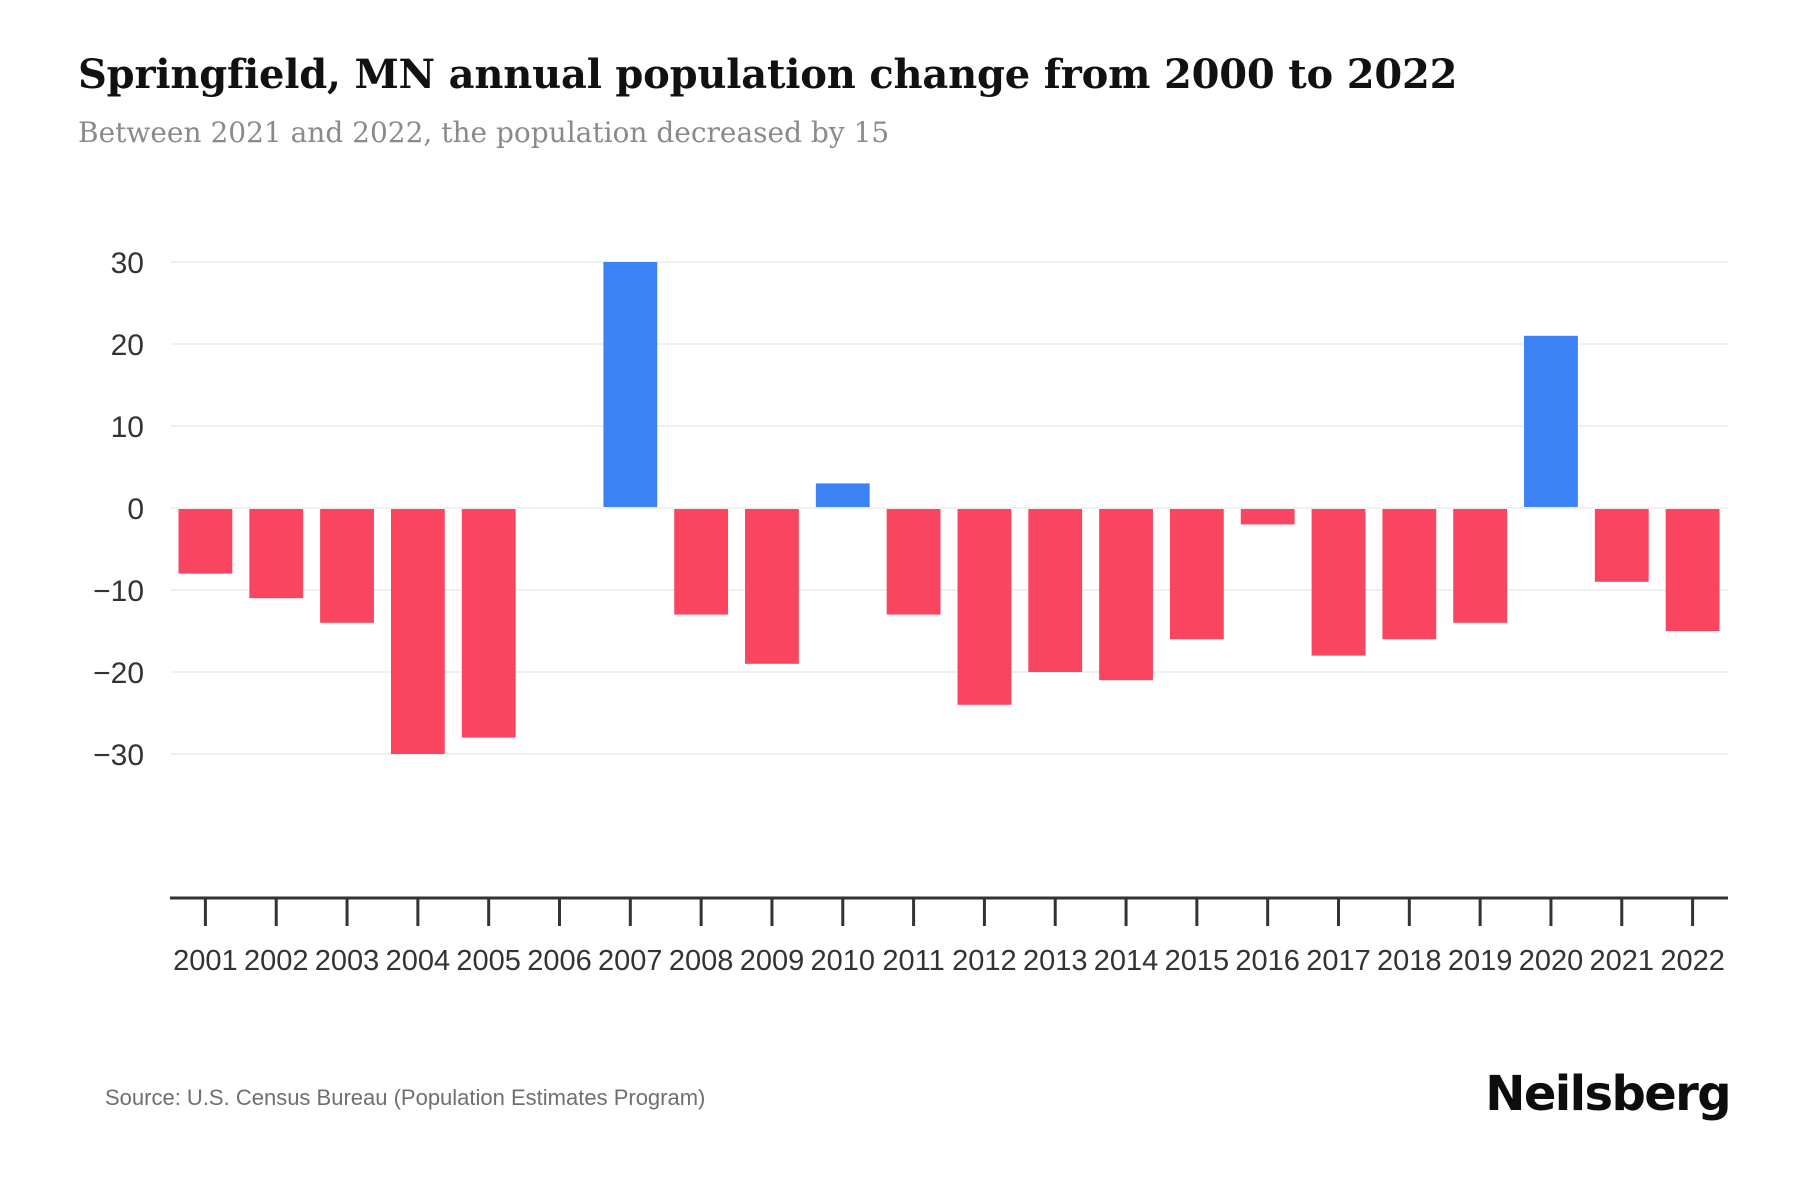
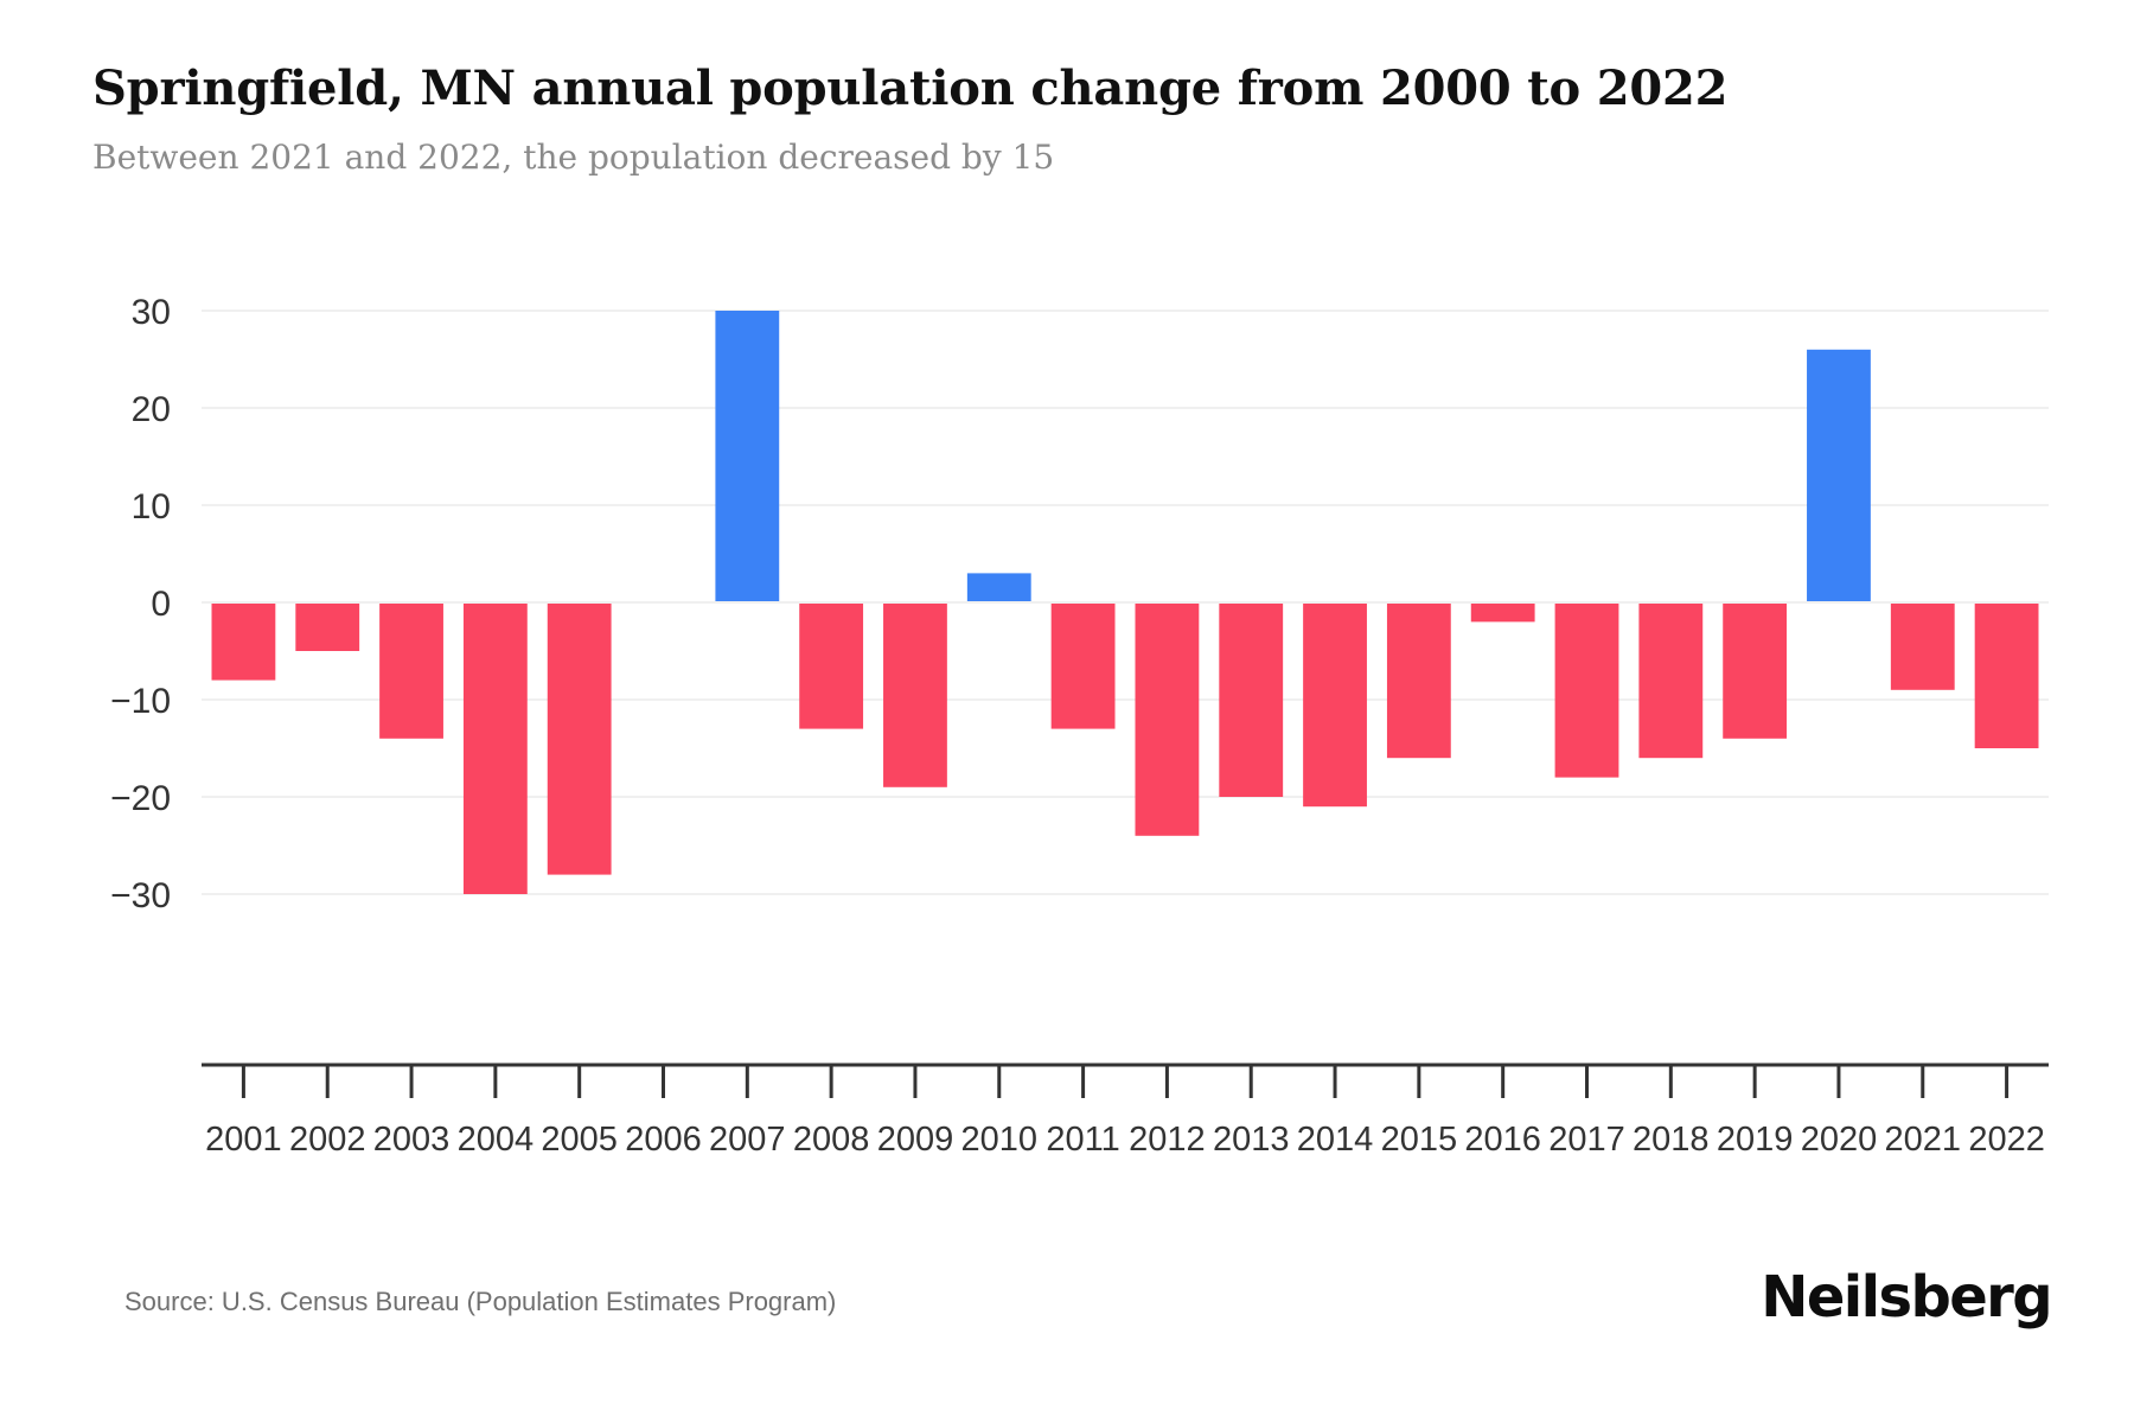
2002: -11 -> -5
2020: 21 -> 26
